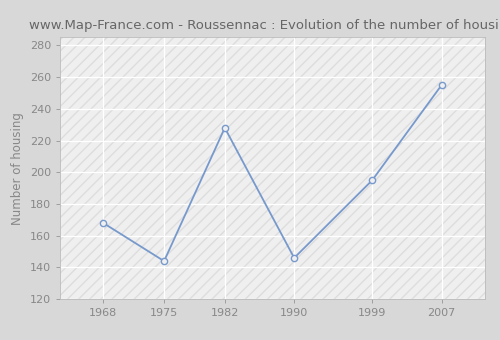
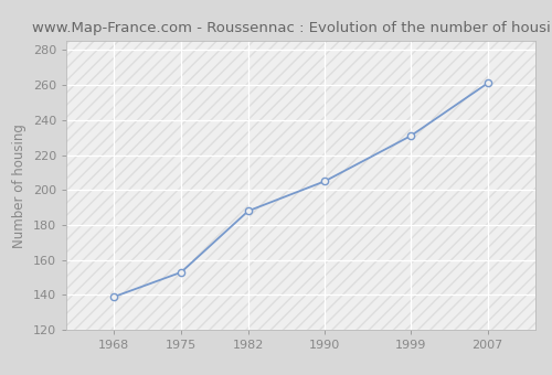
1968: 168 -> 139
1975: 144 -> 153
1982: 228 -> 188
1990: 146 -> 205
1999: 195 -> 231
2007: 255 -> 261
